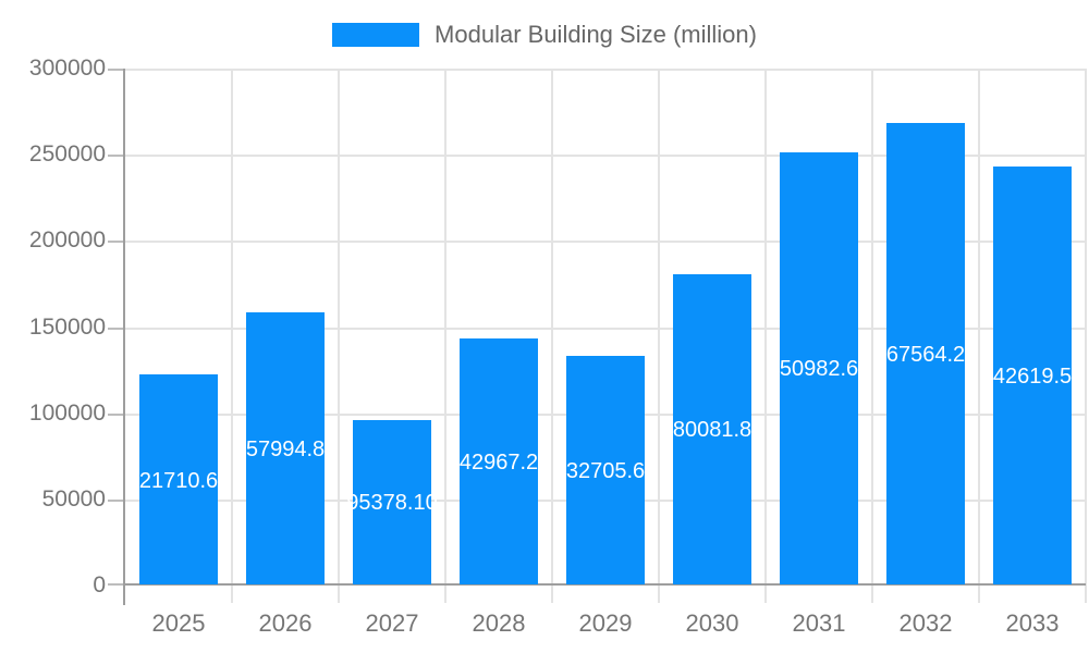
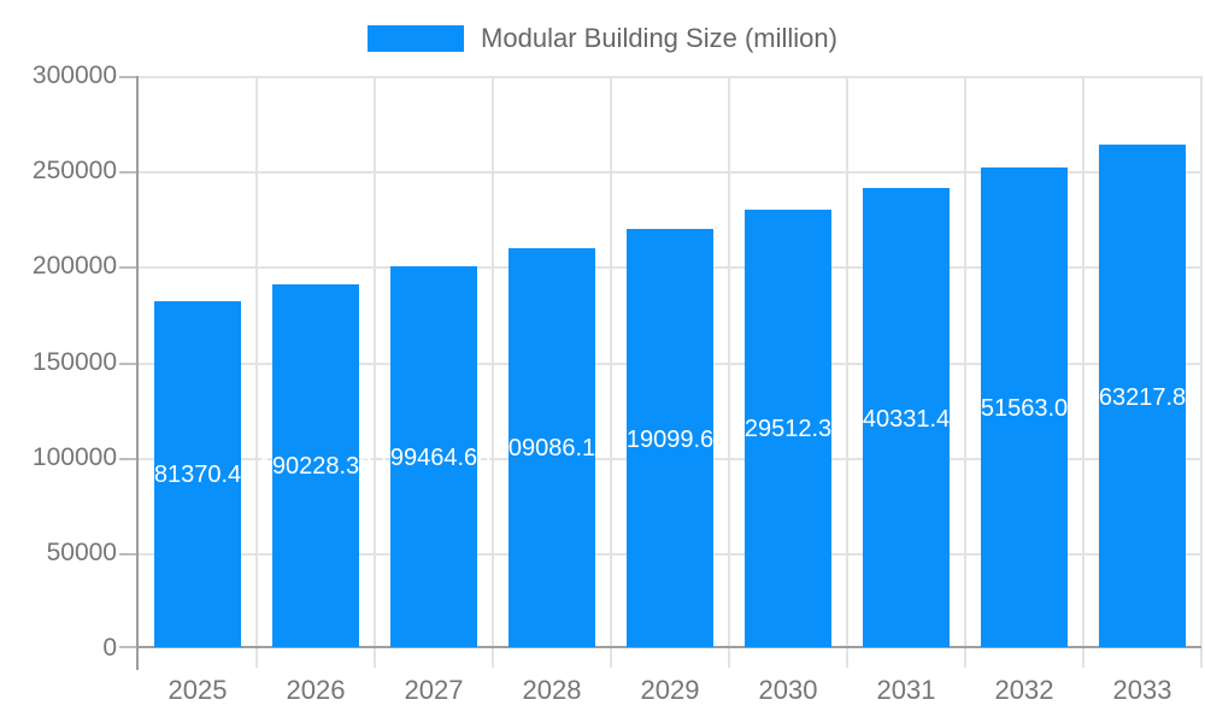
2025: 121710.65 -> 181370.45
2026: 157994.84 -> 190228.33
2027: 95378.10 -> 199464.68
2028: 142967.20 -> 209086.12
2029: 132705.62 -> 219099.64
2030: 180081.85 -> 229512.35
2031: 250982.61 -> 240331.44
2032: 267564.22 -> 251563.08
2033: 242619.58 -> 263217.82
